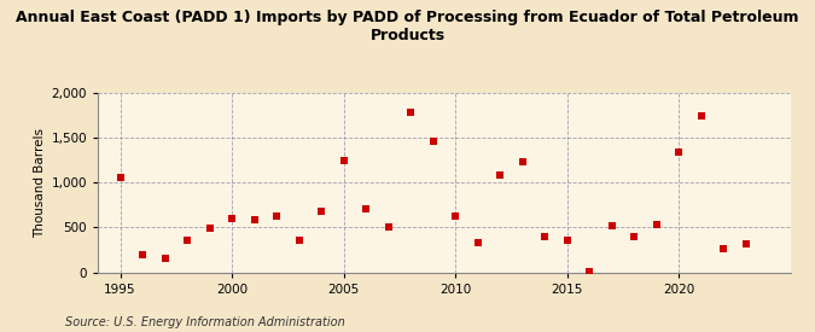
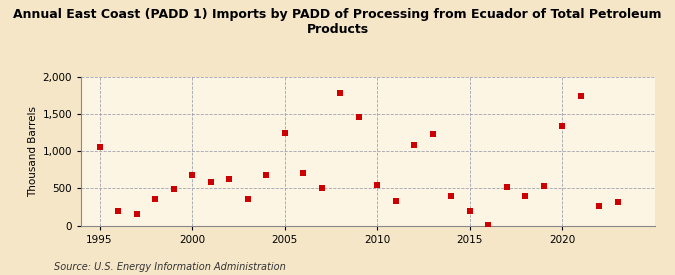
2000: 600 -> 680
2010: 620 -> 540
2015: 360 -> 190
